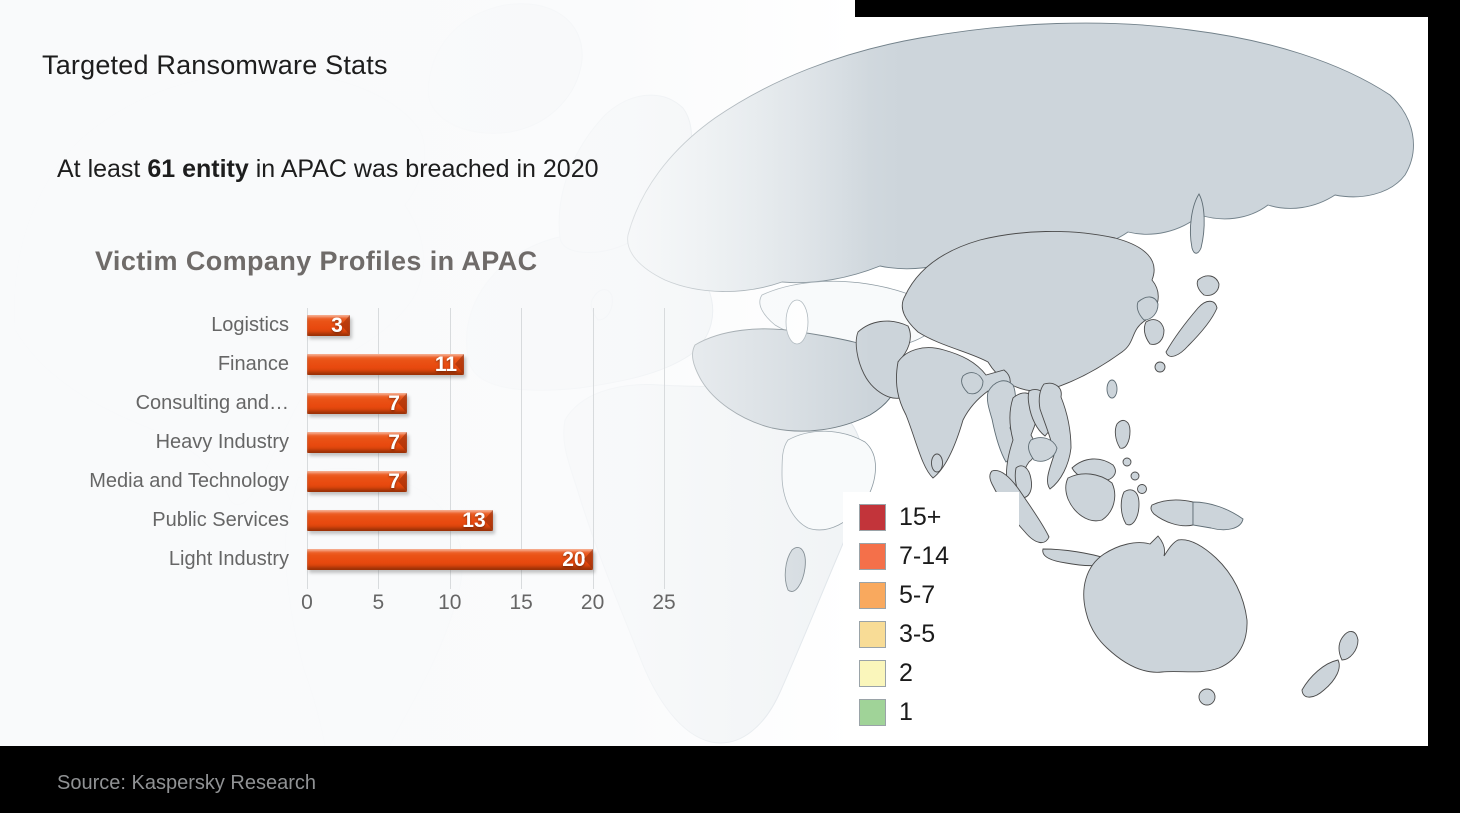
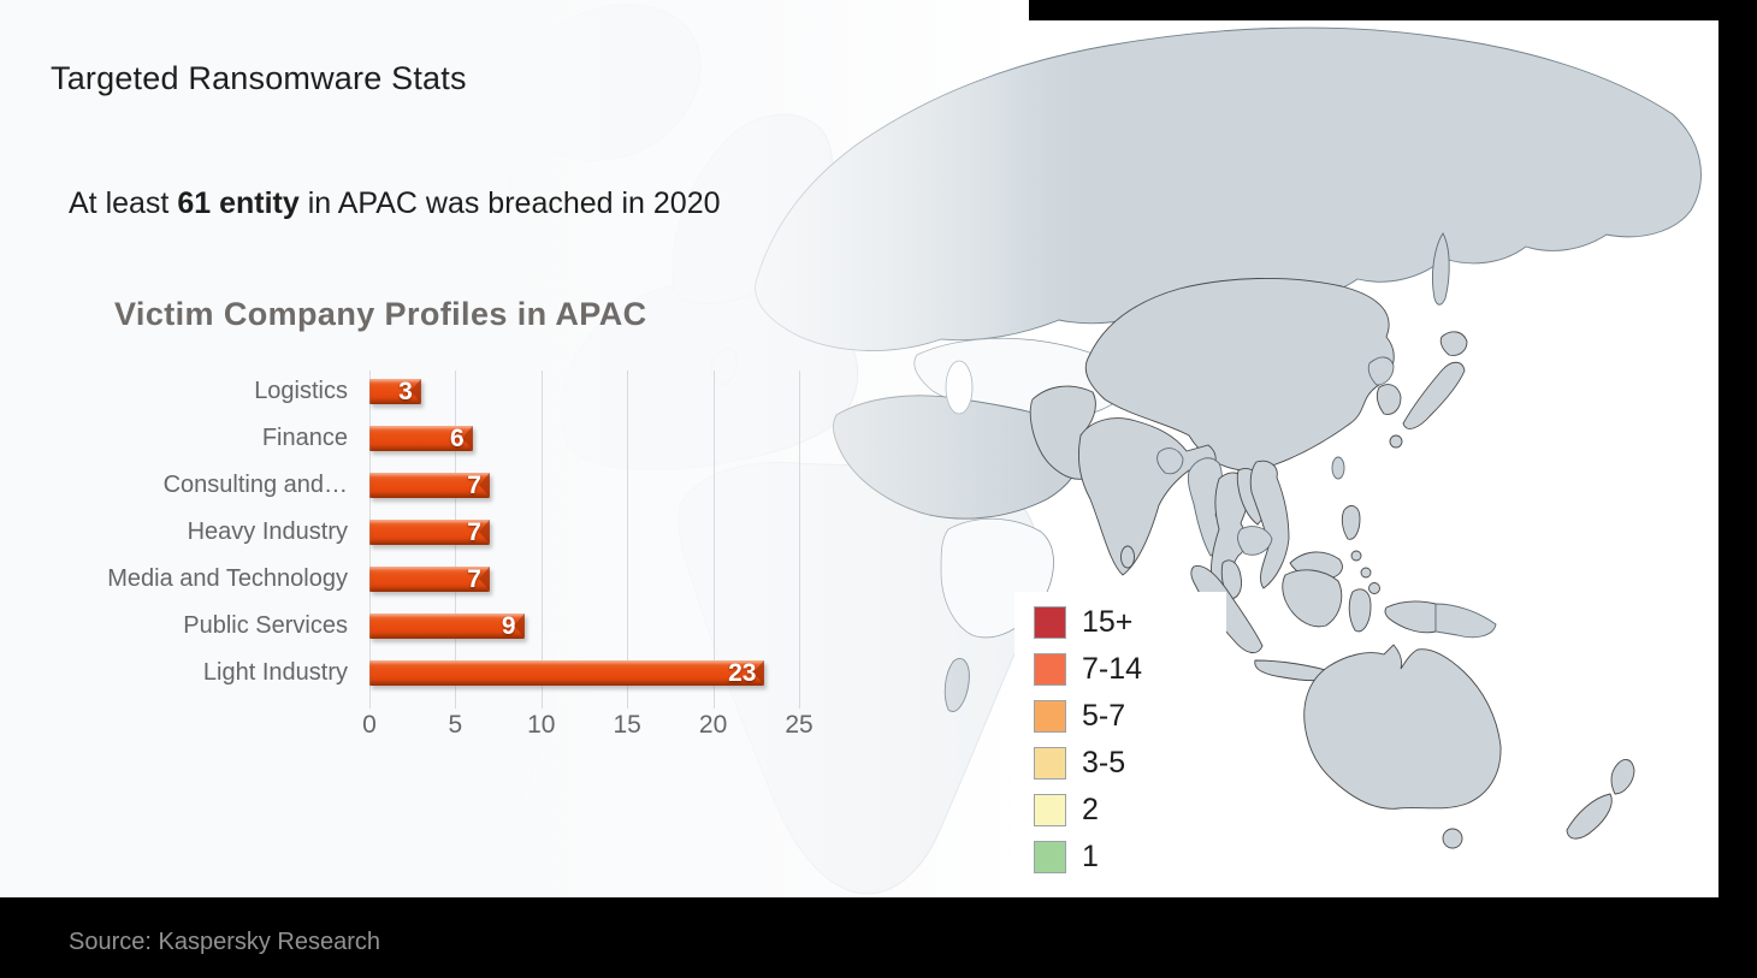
Finance: 11 -> 6
Public Services: 13 -> 9
Light Industry: 20 -> 23
